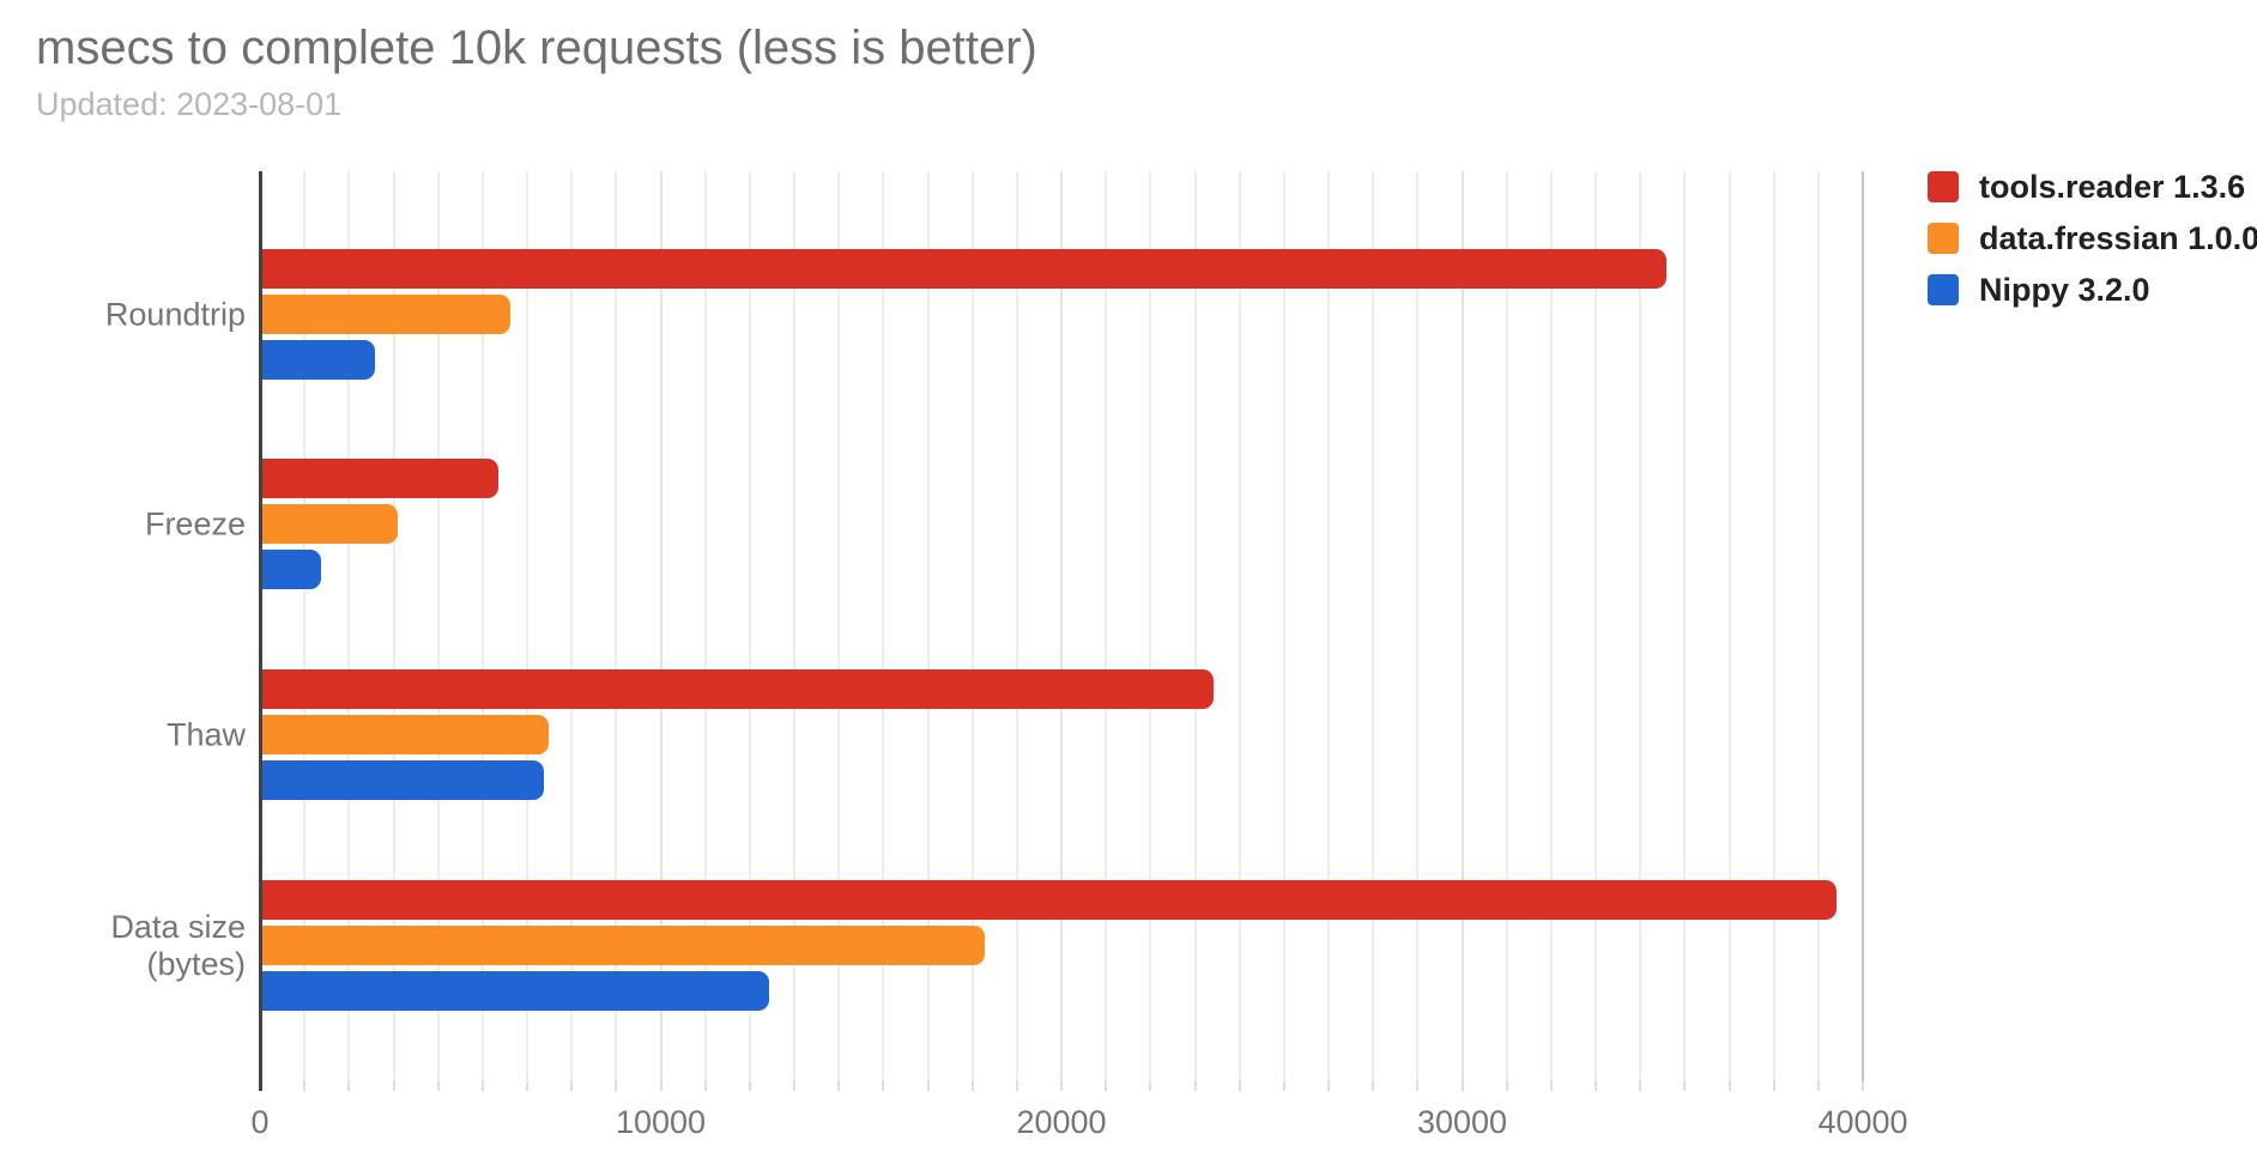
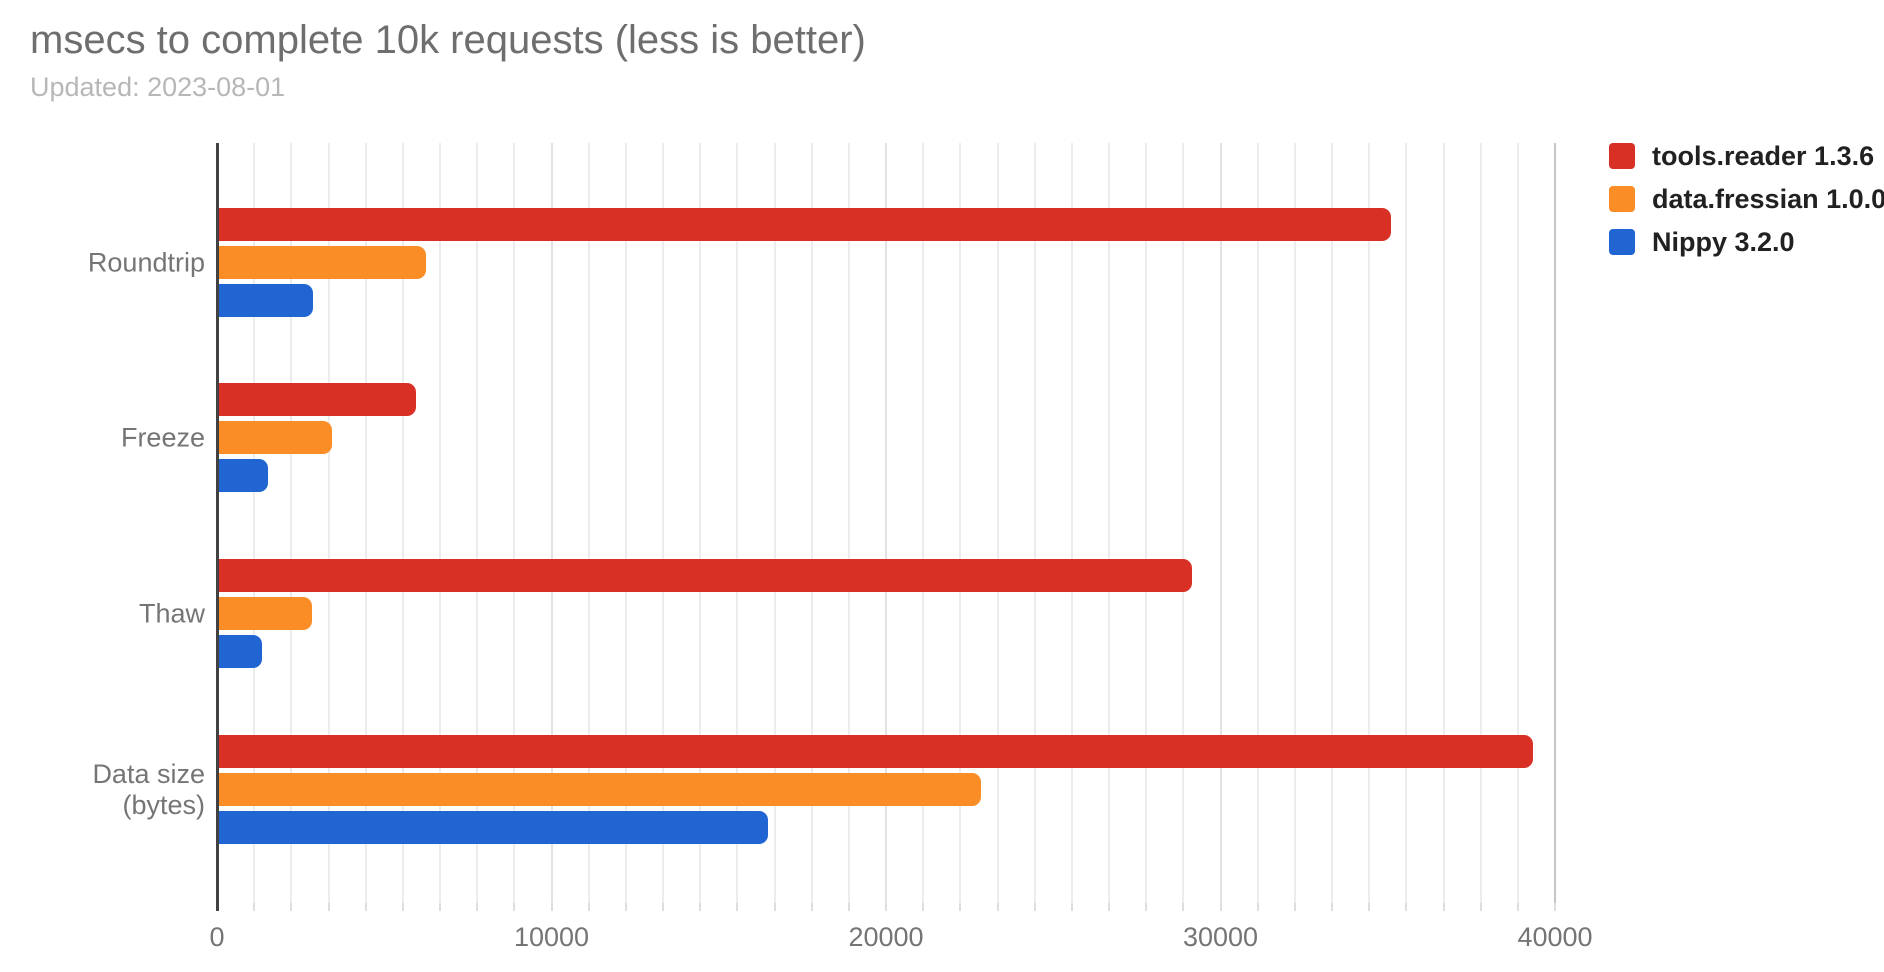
tools.reader 1.3.6/Thaw: 23800 -> 29100
data.fressian 1.0.0/Thaw: 7200 -> 2800
Nippy 3.2.0/Thaw: 7100 -> 1300
data.fressian 1.0.0/Data size (bytes): 18100 -> 22800
Nippy 3.2.0/Data size (bytes): 12700 -> 16500
